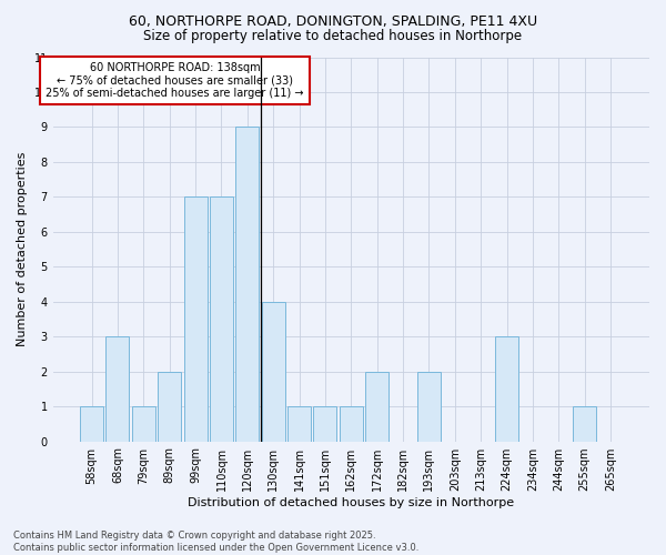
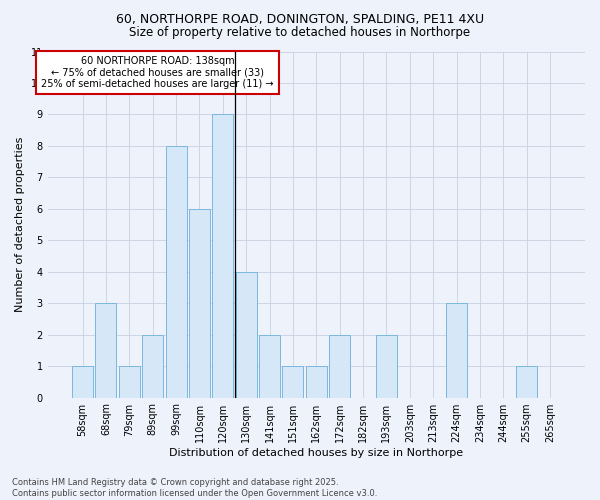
99sqm: 7 -> 8
110sqm: 7 -> 6
141sqm: 1 -> 2
